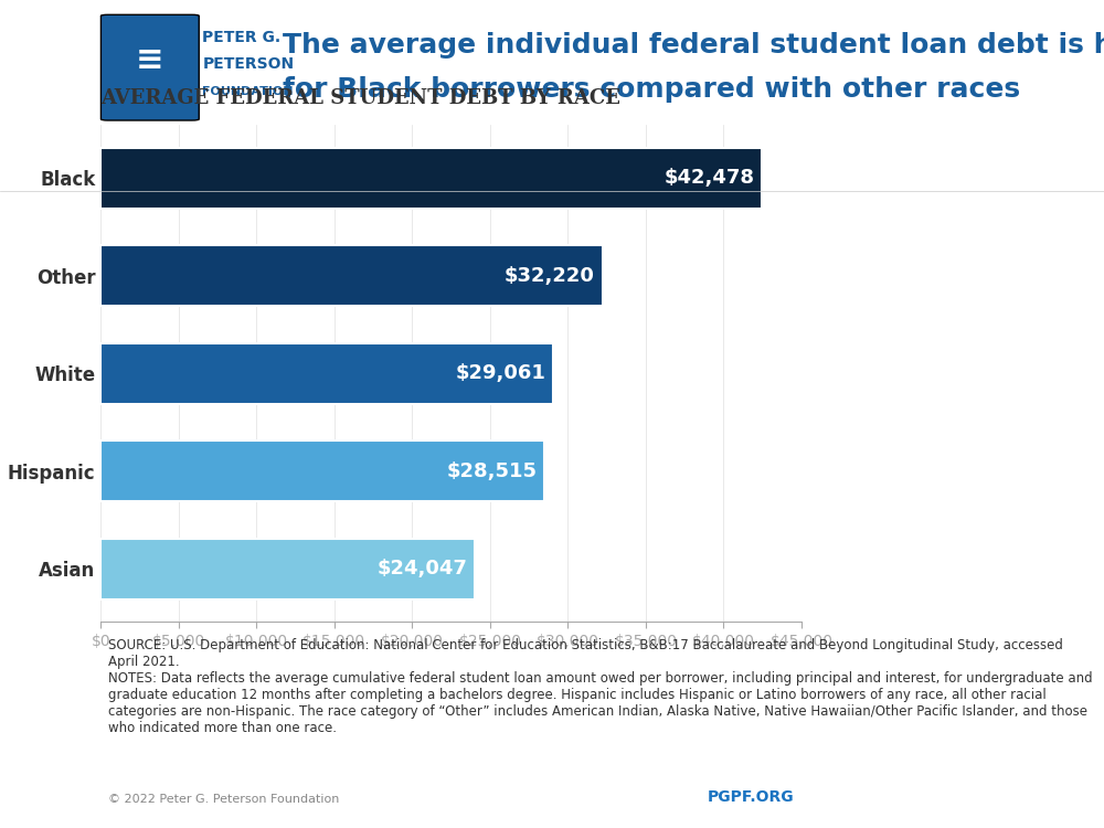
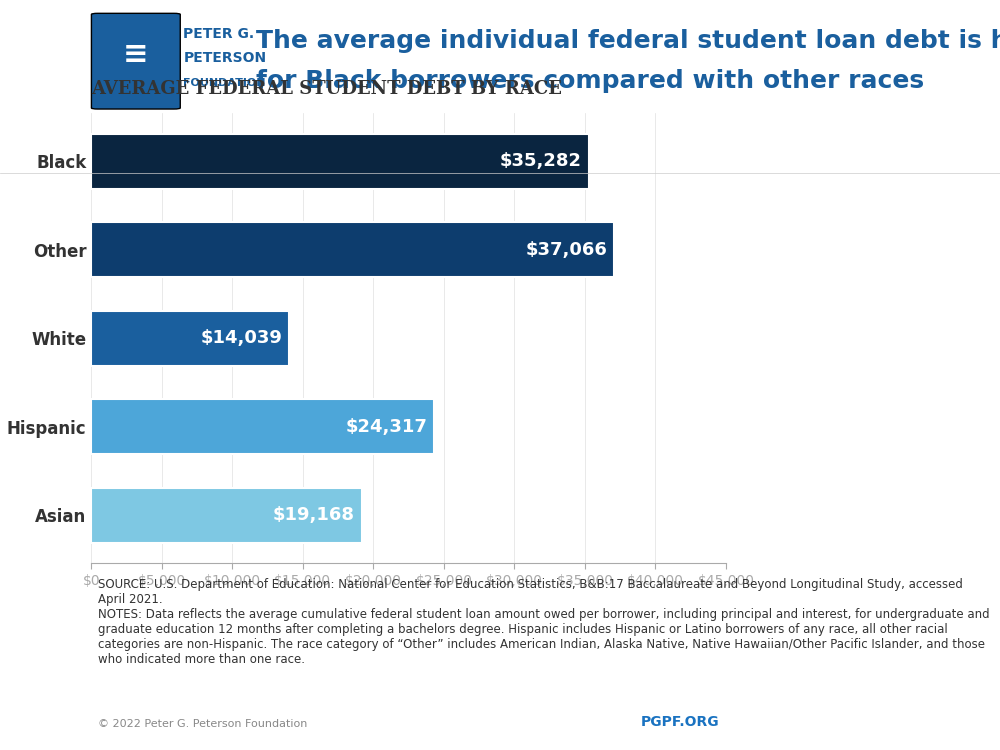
Black: $42,478 -> $35,282
Other: $32,220 -> $37,066
White: $29,061 -> $14,039
Hispanic: $28,515 -> $24,317
Asian: $24,047 -> $19,168
